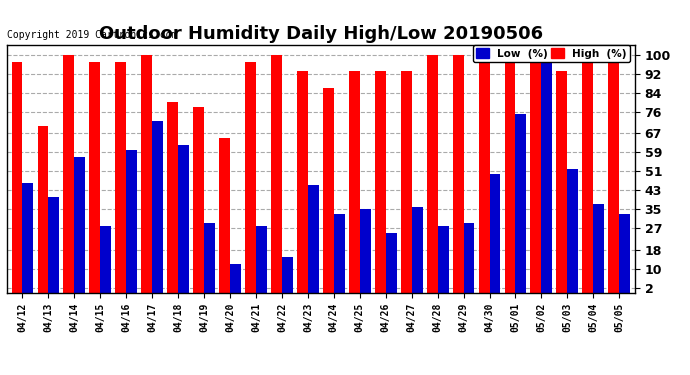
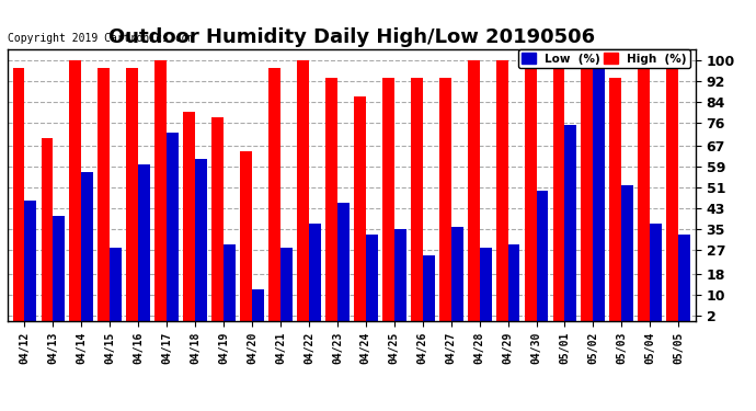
Low (%)/04/22: 15 -> 37
